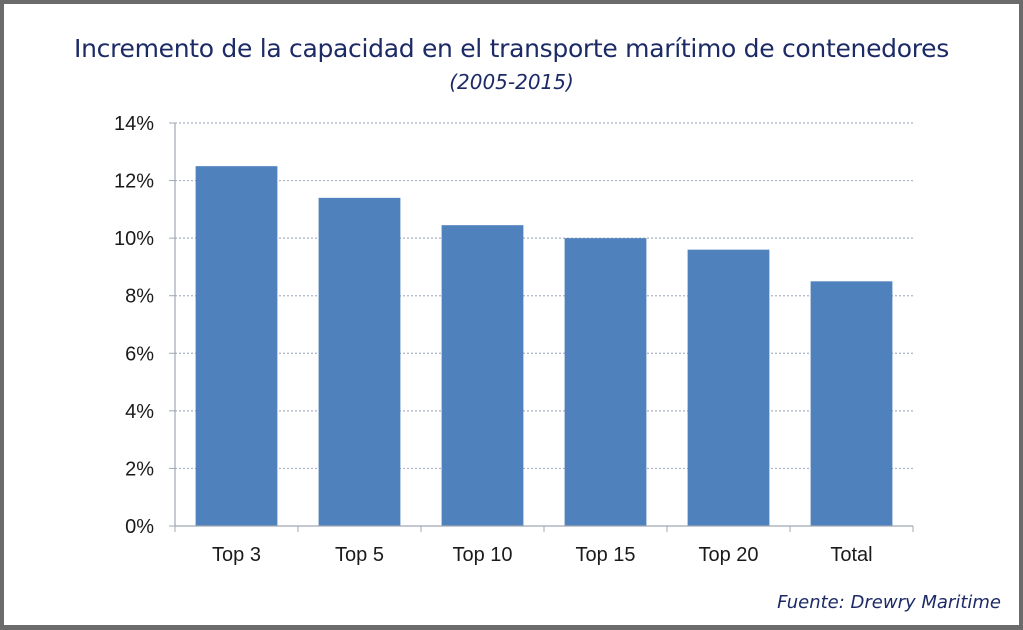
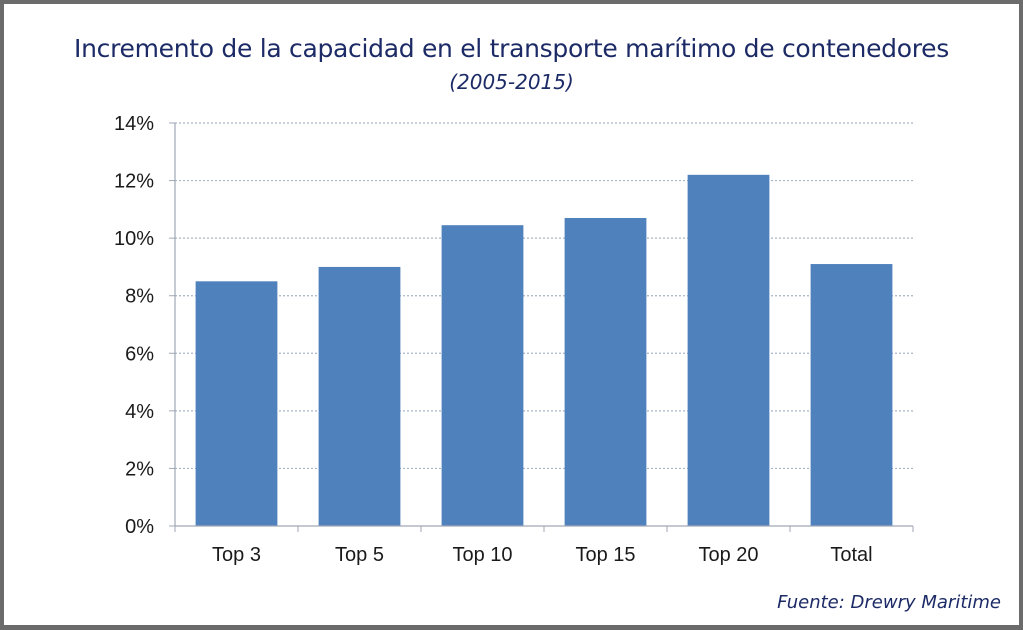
Top 3: 12.5% -> 8.5%
Top 5: 11.4% -> 9.0%
Top 15: 10.0% -> 10.7%
Top 20: 9.6% -> 12.2%
Total: 8.5% -> 9.1%
